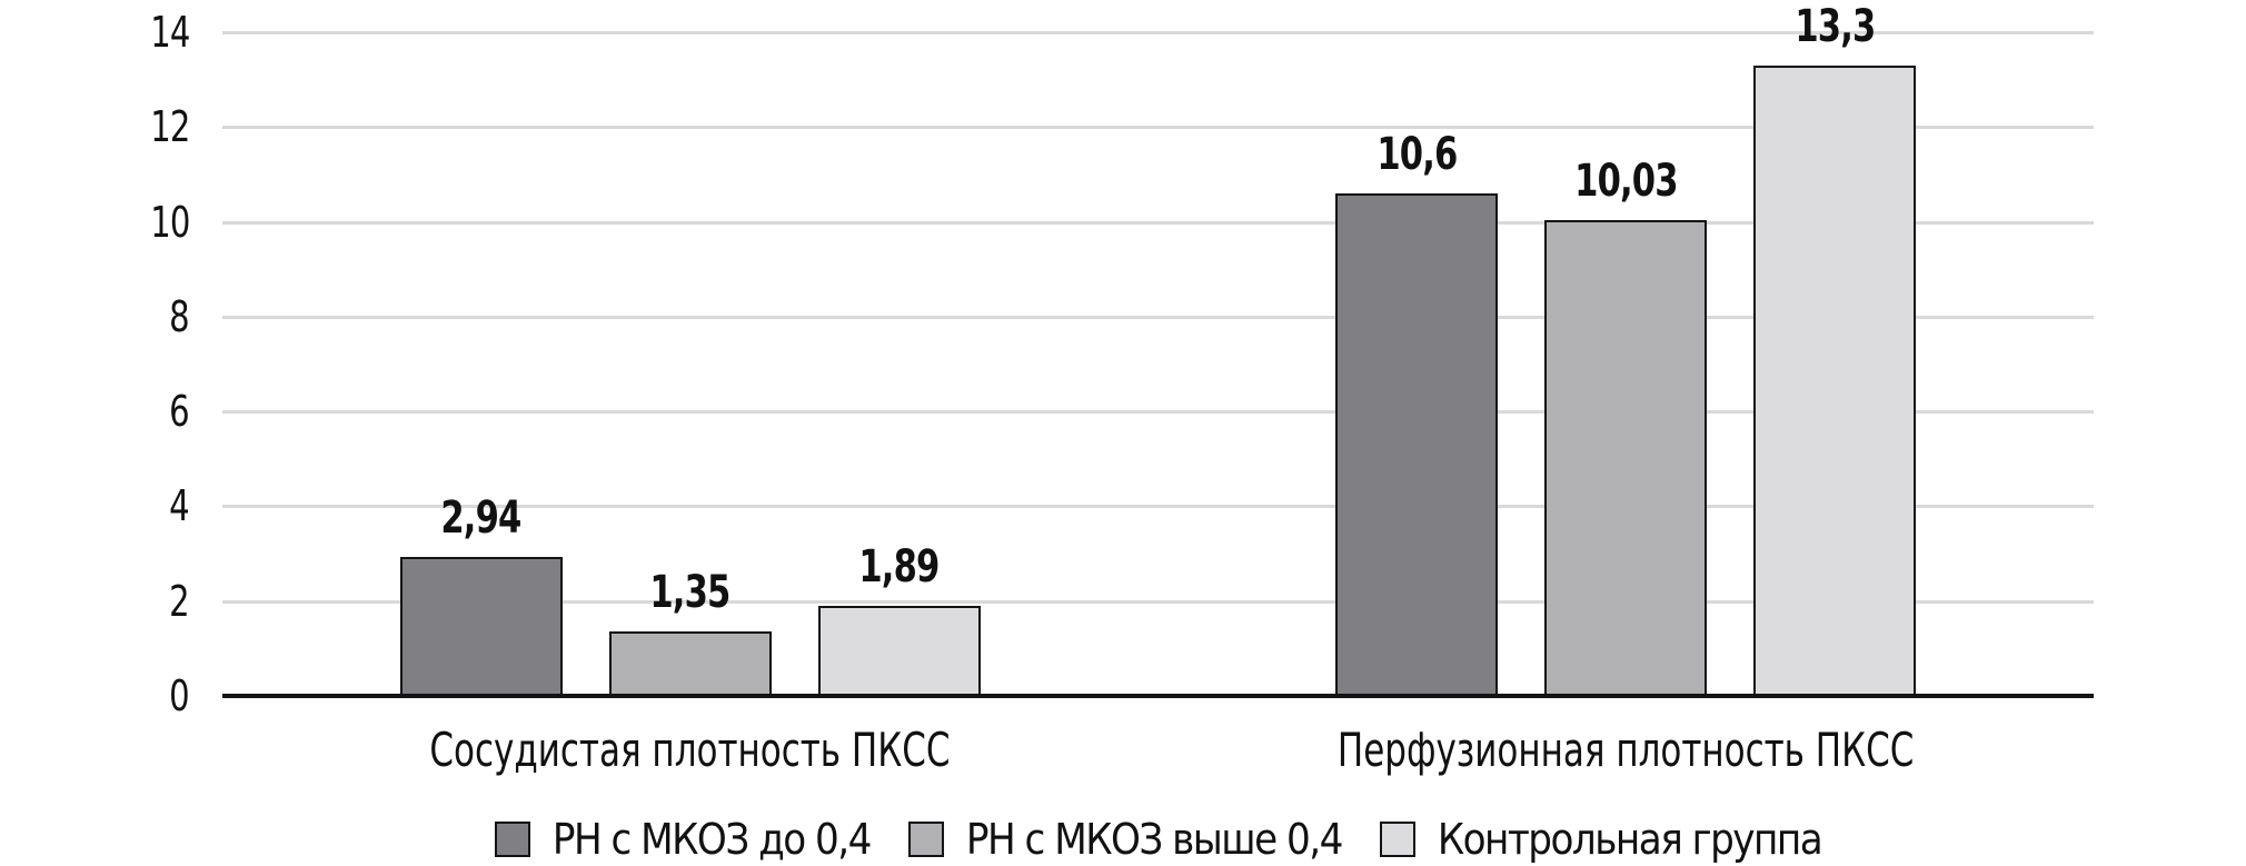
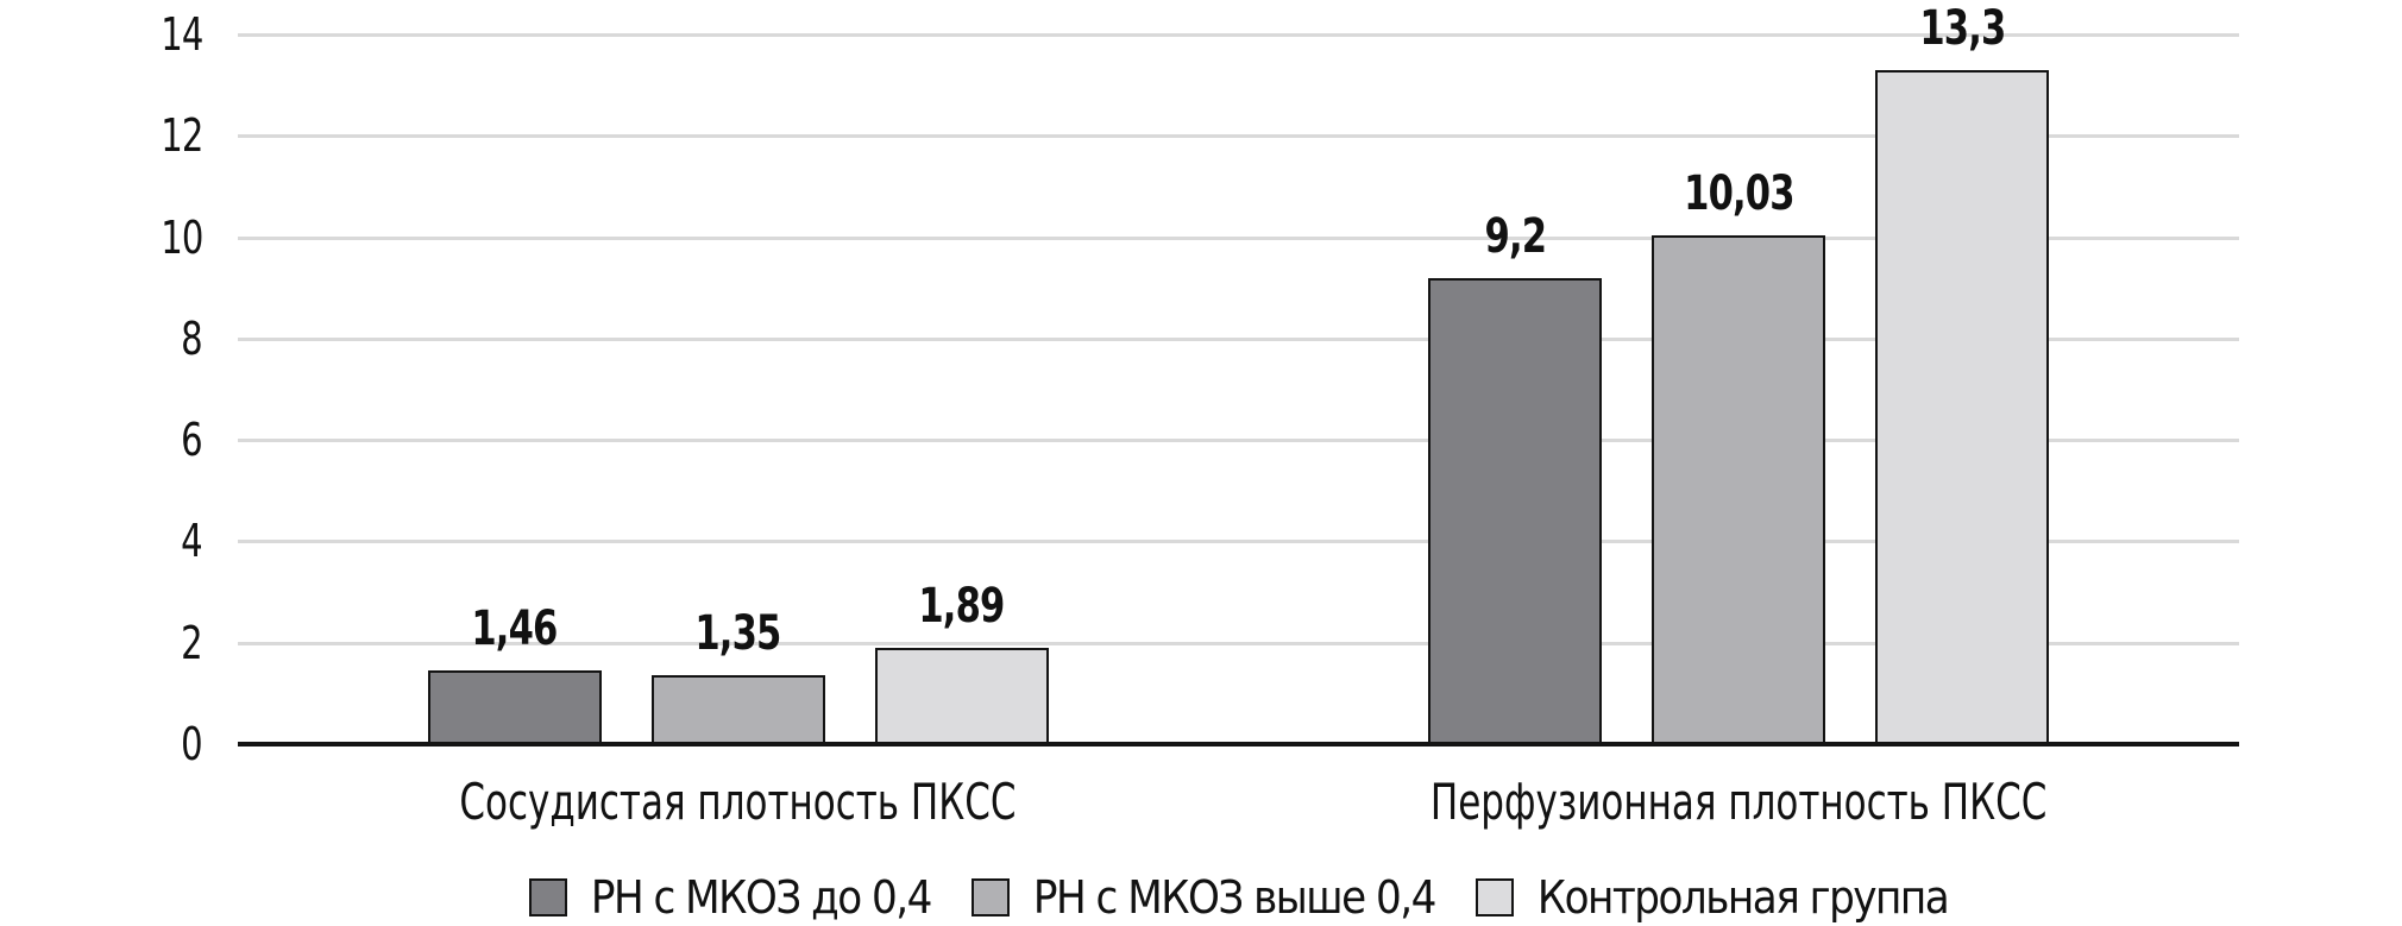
РН с МКОЗ до 0,4/Сосудистая плотность ПКСС: 2,94 -> 1,46
РН с МКОЗ до 0,4/Перфузионная плотность ПКСС: 10,6 -> 9,2
